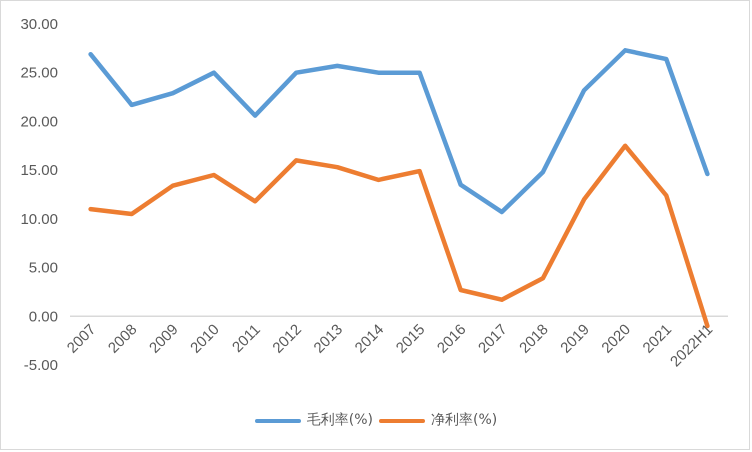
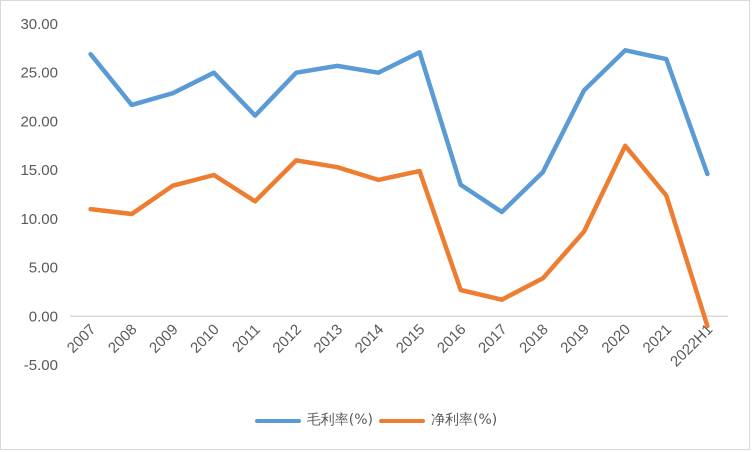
毛利率(%)/2015: 25 -> 27
净利率(%)/2019: 12 -> 9
